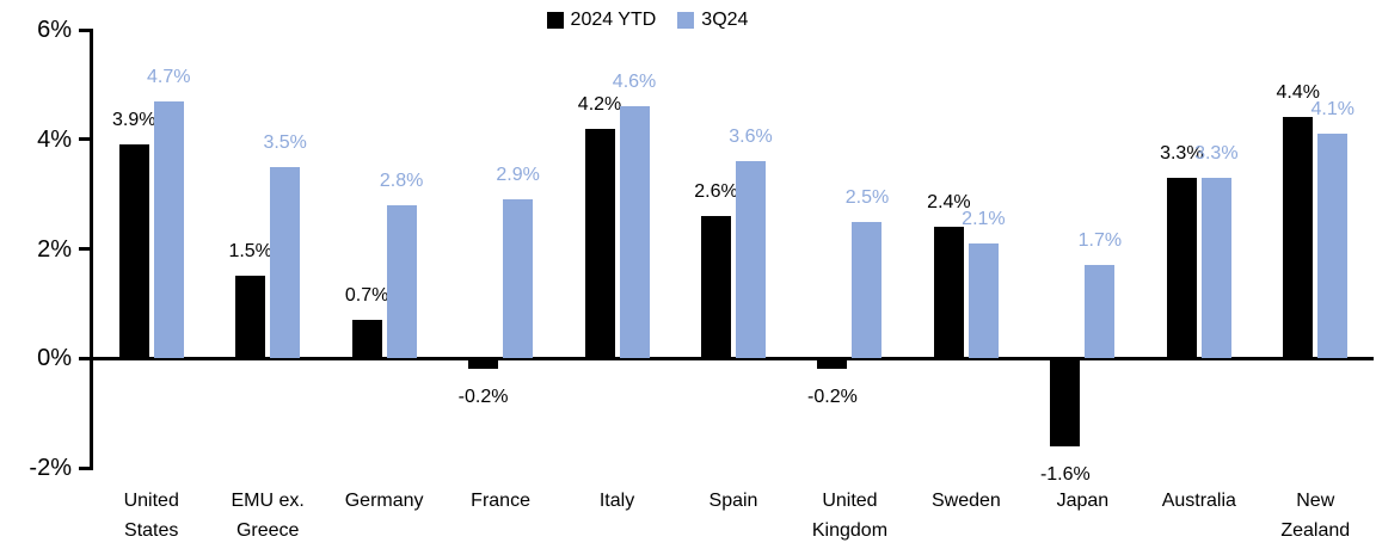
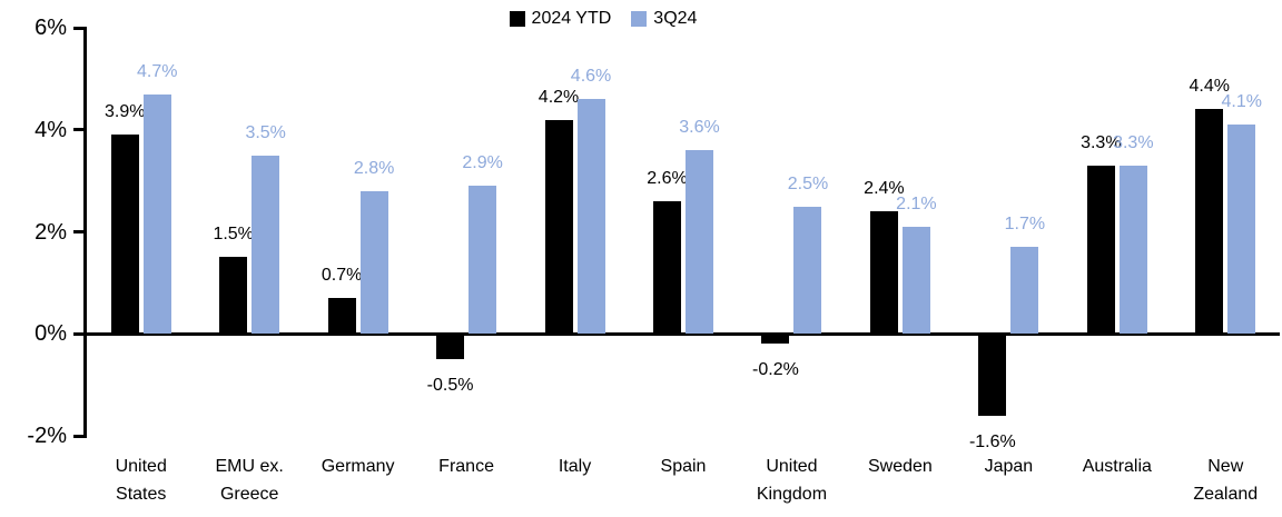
2024 YTD/France: -0.2% -> -0.5%
